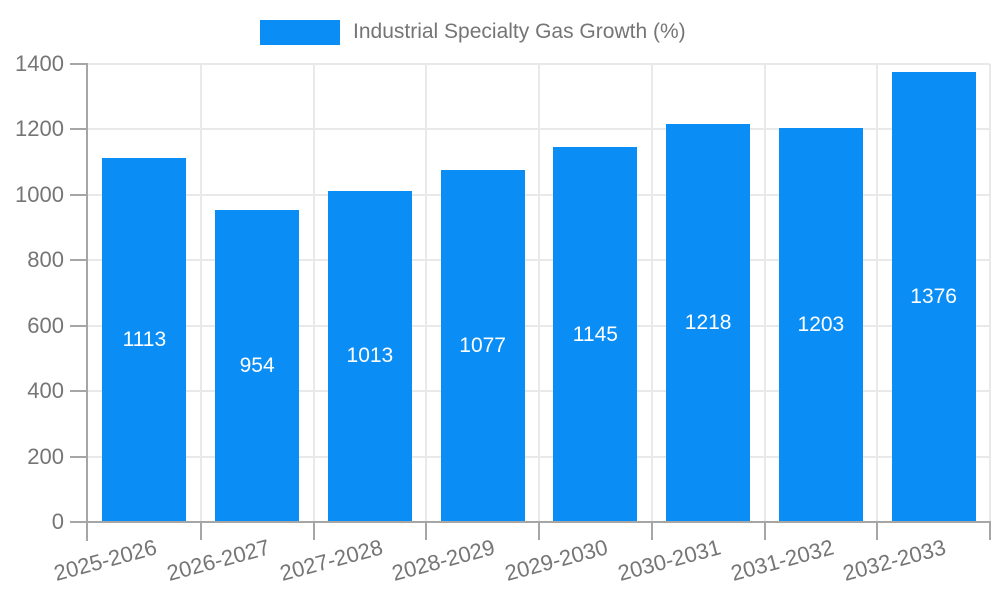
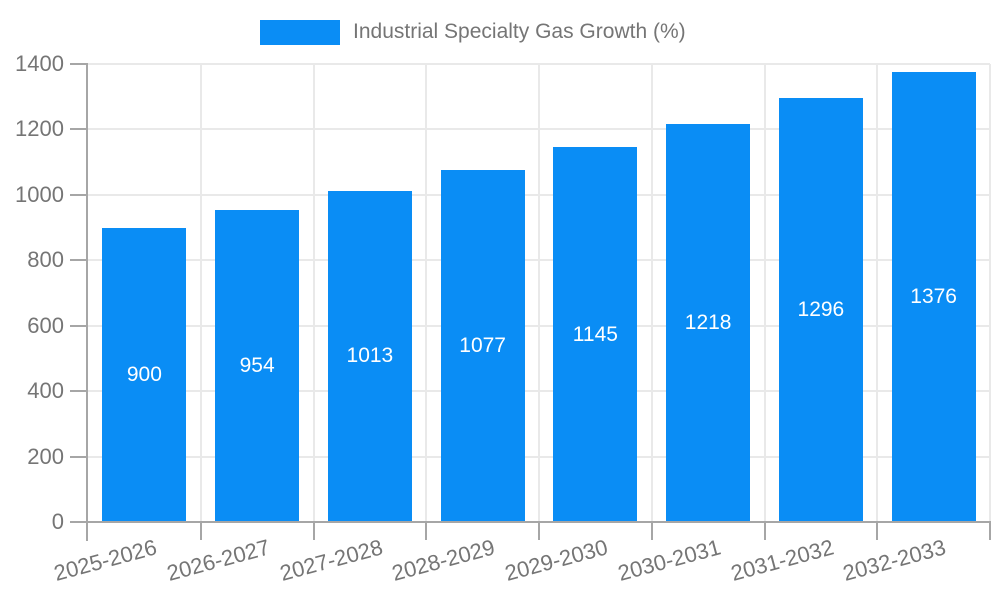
2025-2026: 1113 -> 900
2031-2032: 1203 -> 1296
